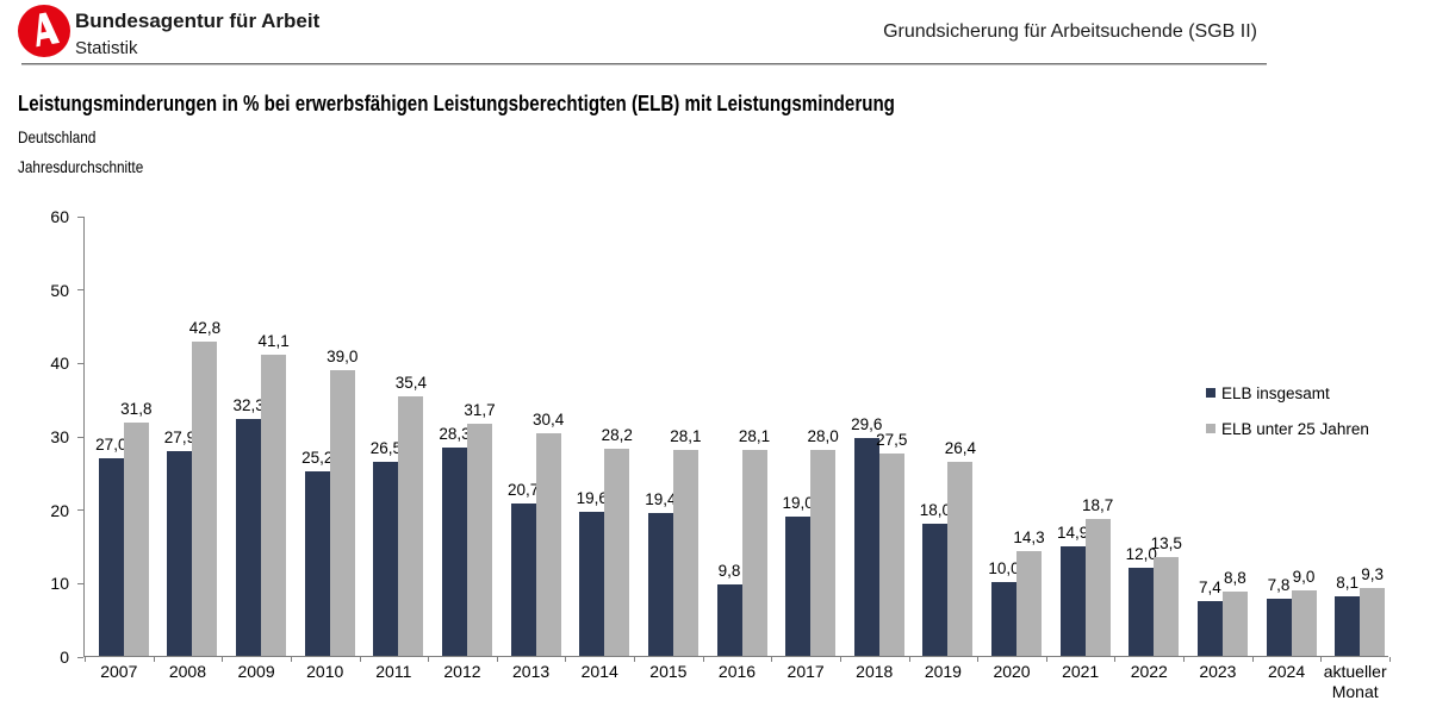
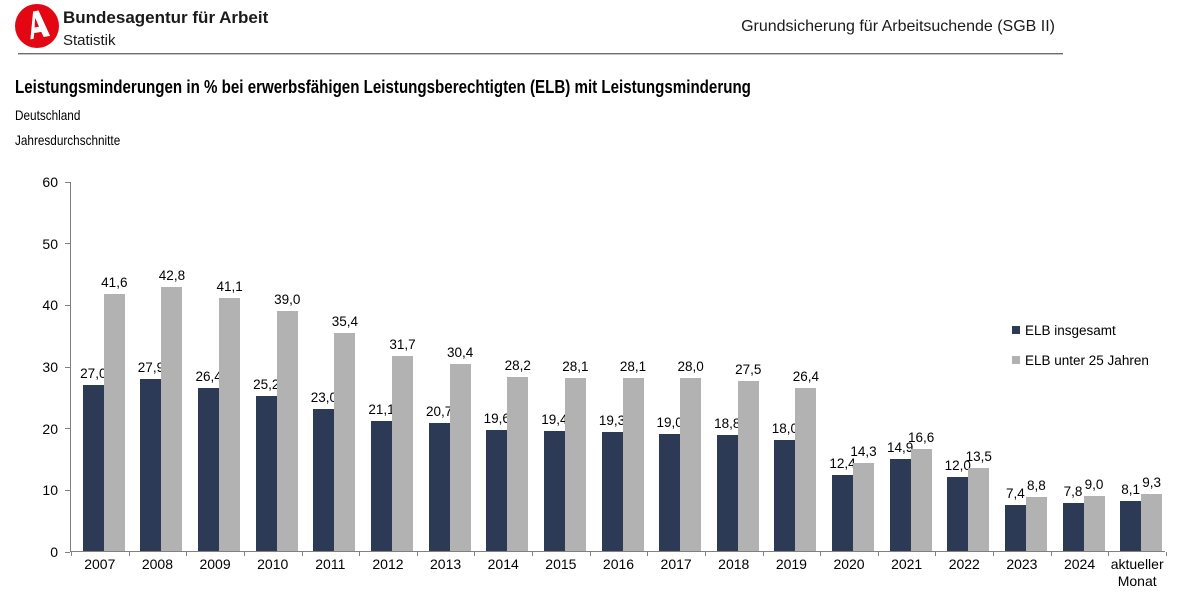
ELB unter 25 Jahren/2007: 31,8 -> 41,6
ELB insgesamt/2009: 32,3 -> 26,4
ELB insgesamt/2011: 26,5 -> 23,0
ELB insgesamt/2012: 28,3 -> 21,1
ELB insgesamt/2016: 9,8 -> 19,3
ELB insgesamt/2018: 29,6 -> 18,8
ELB insgesamt/2020: 10,0 -> 12,4
ELB unter 25 Jahren/2021: 18,7 -> 16,6
